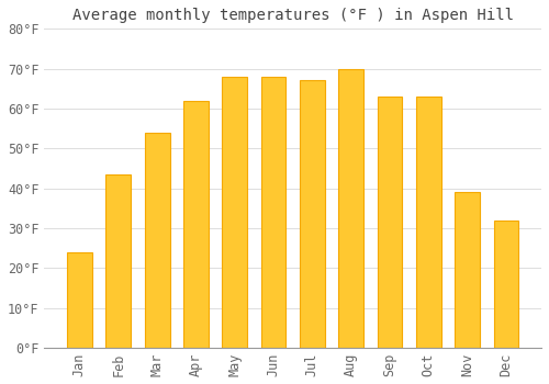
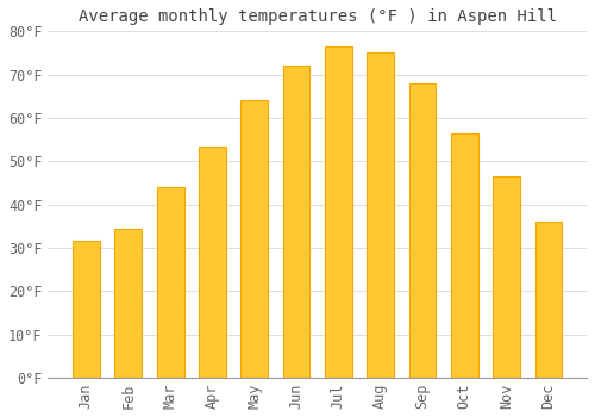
Jan: 24.0°F -> 31.5°F
Feb: 43.5°F -> 34.5°F
Mar: 54.0°F -> 44.0°F
Apr: 62.0°F -> 53.5°F
May: 68.0°F -> 64.0°F
Jun: 68.0°F -> 72.0°F
Jul: 67.0°F -> 76.5°F
Aug: 70.0°F -> 75.0°F
Sep: 63.0°F -> 68.0°F
Oct: 63.0°F -> 56.5°F
Nov: 39.0°F -> 46.5°F
Dec: 32.0°F -> 36.0°F
